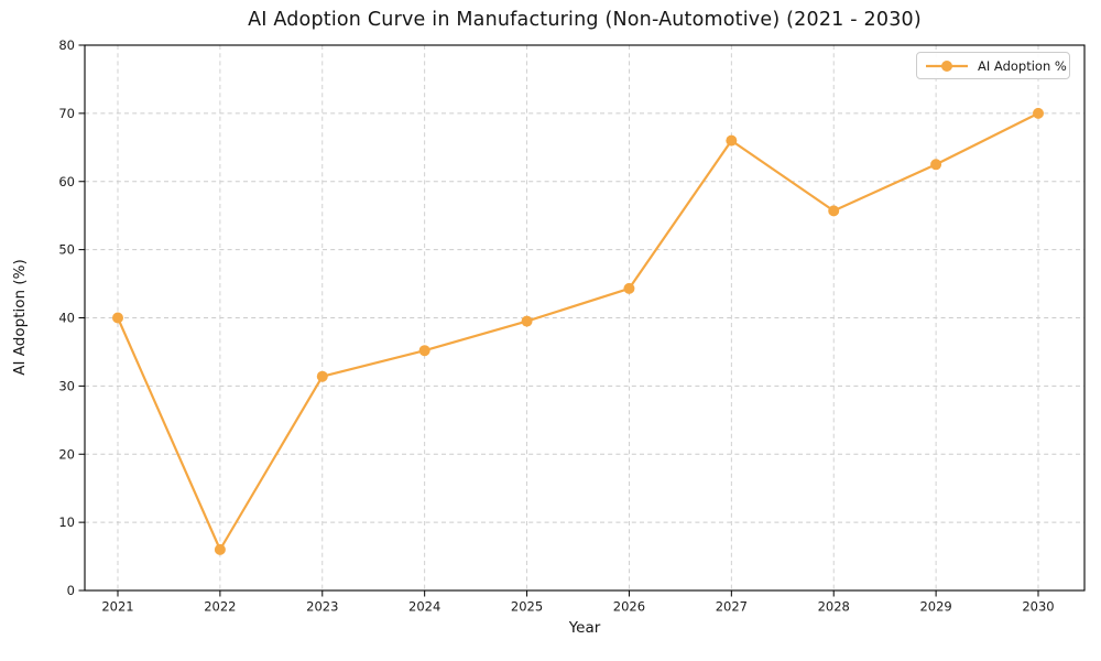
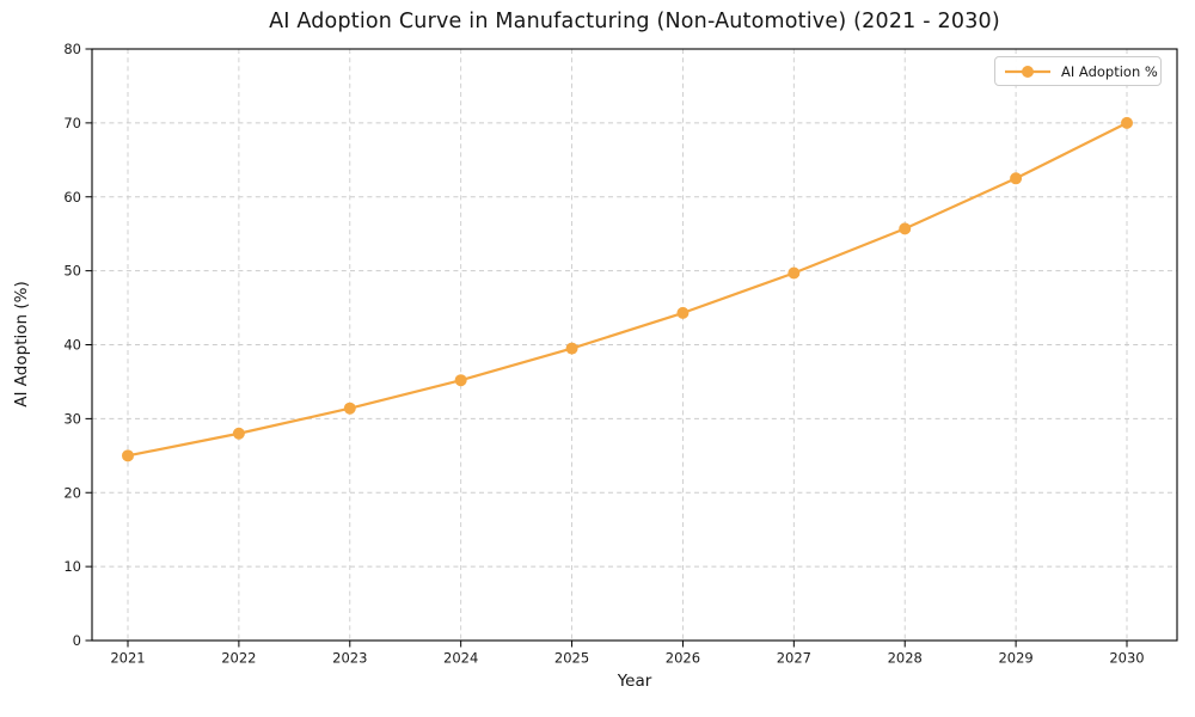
2021: 40 -> 25
2022: 6 -> 28
2027: 66 -> 50
